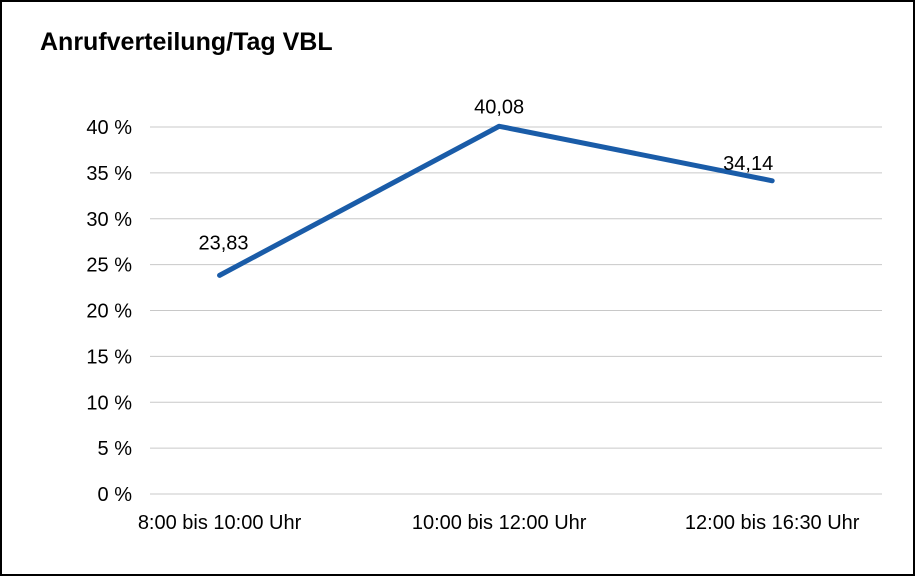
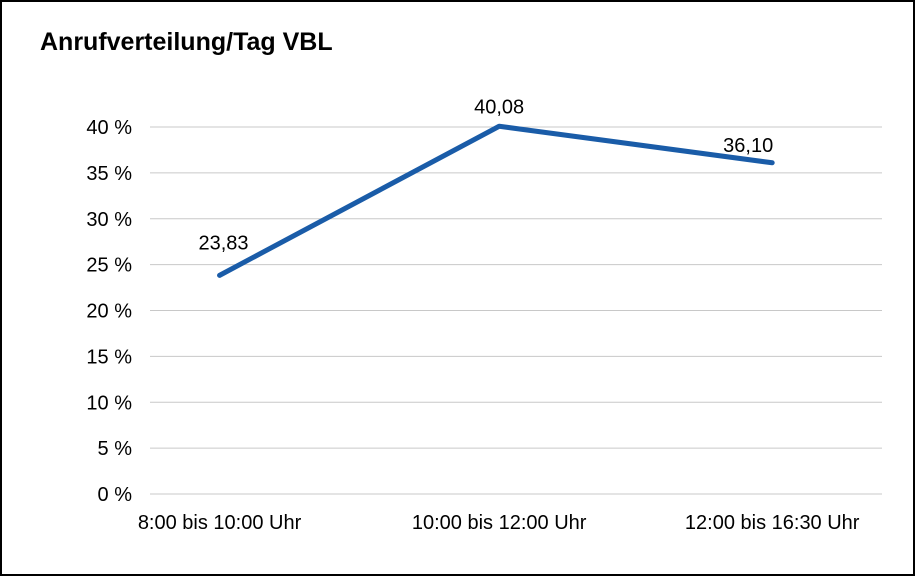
12:00 bis 16:30 Uhr: 34,14 -> 36,10
